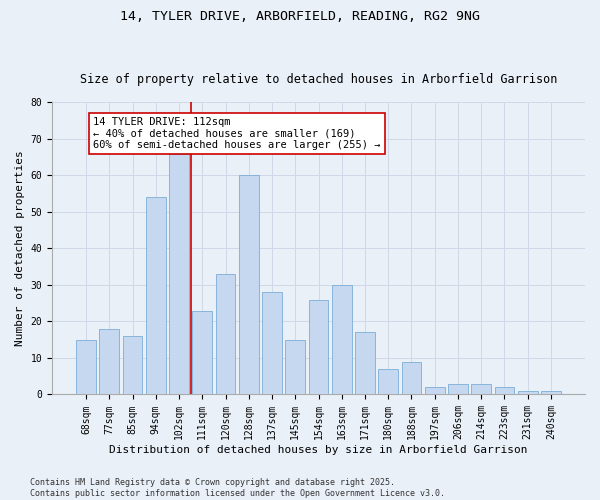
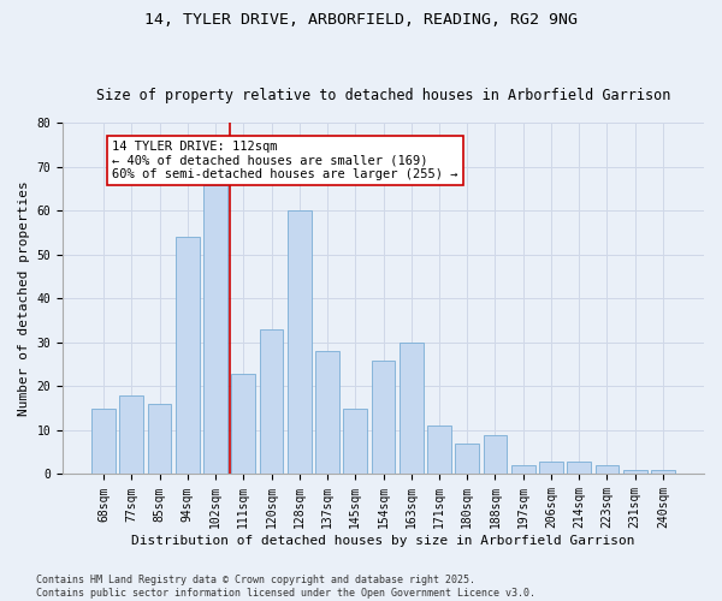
171sqm: 17 -> 11
